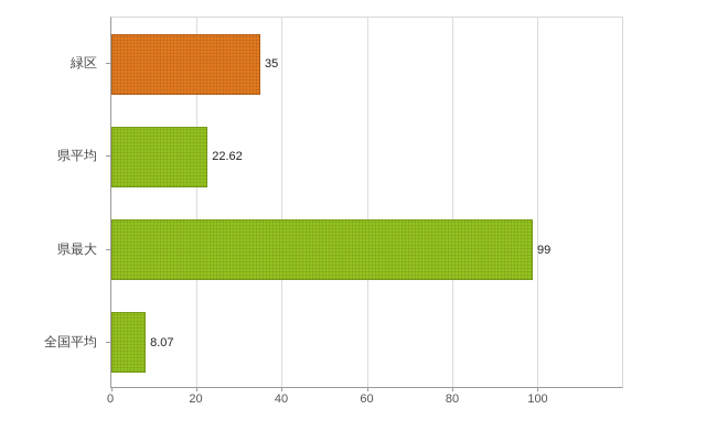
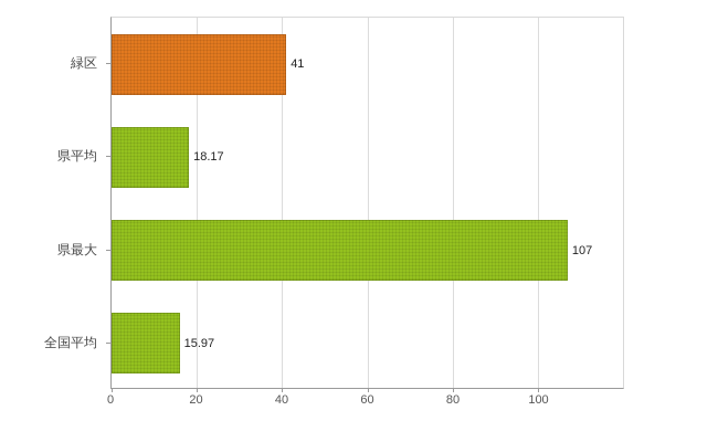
緑区: 35 -> 41
県平均: 22.62 -> 18.17
県最大: 99 -> 107
全国平均: 8.07 -> 15.97
